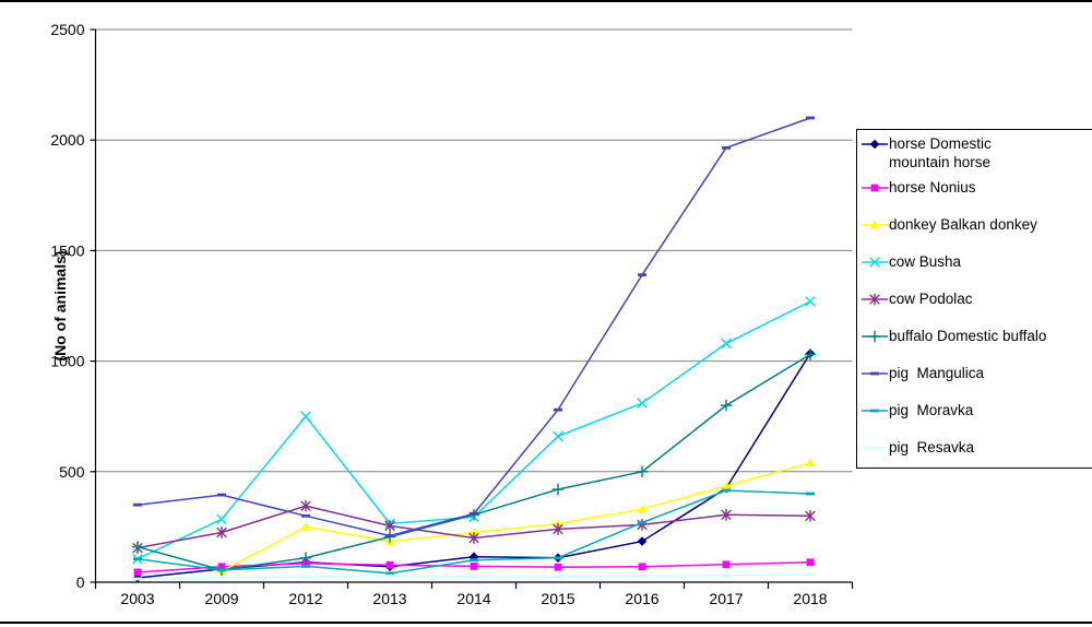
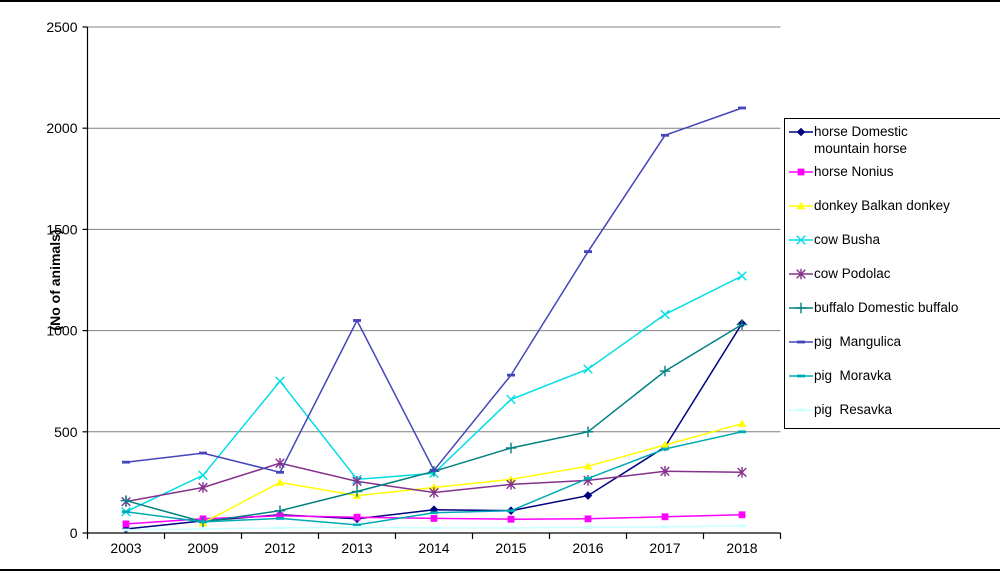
pig Mangulica/2013: 210 -> 1050
pig Moravka/2018: 400 -> 500
